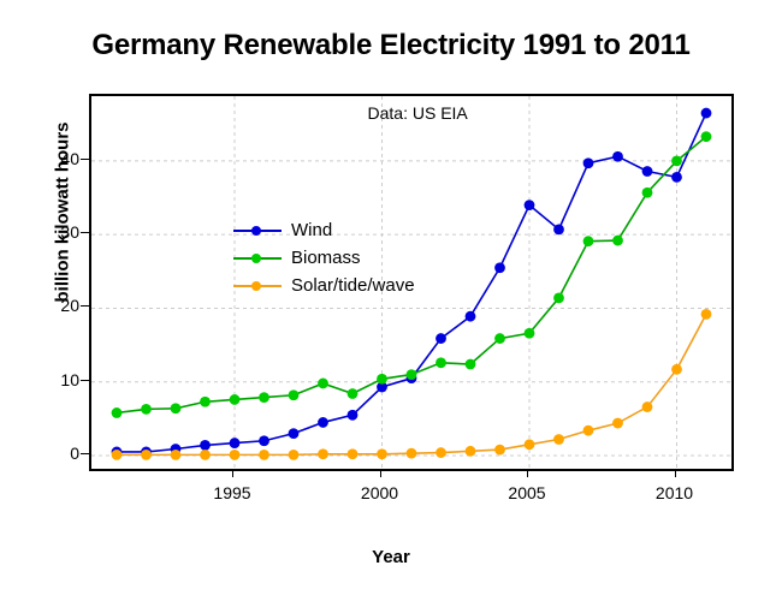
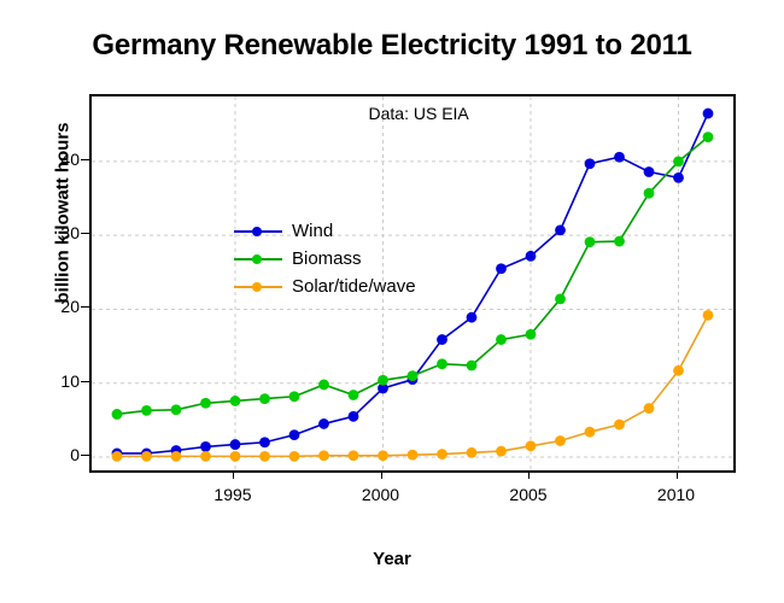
Wind/2005: 34 -> 27
